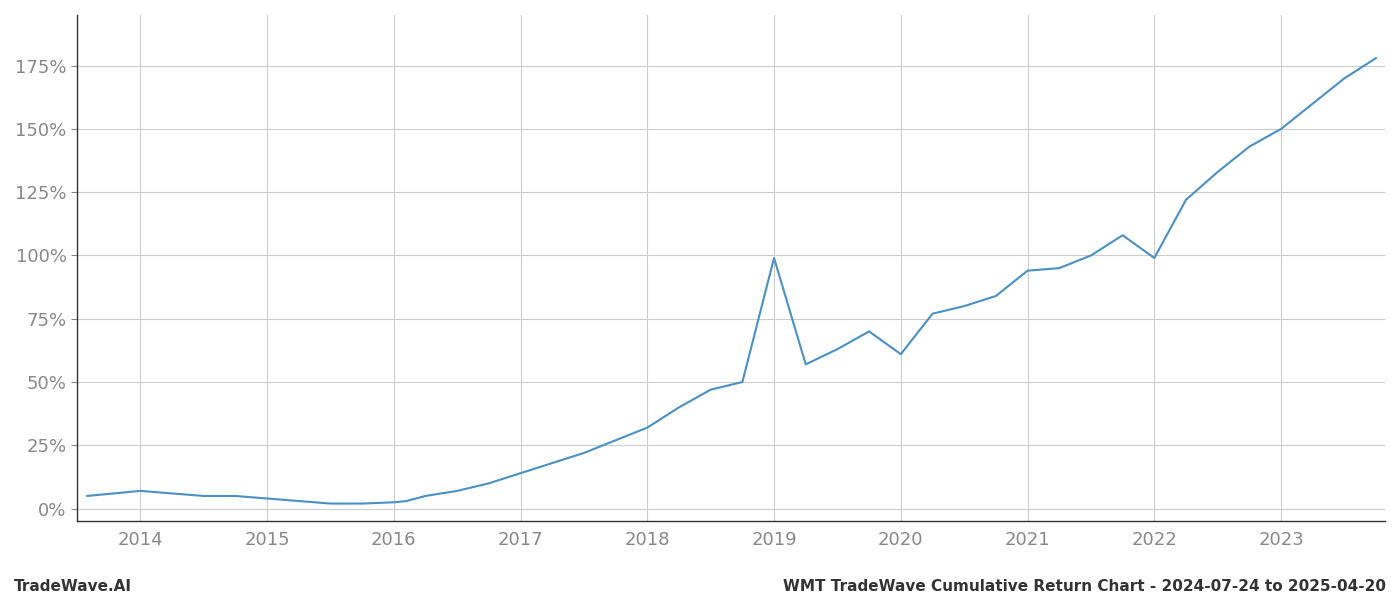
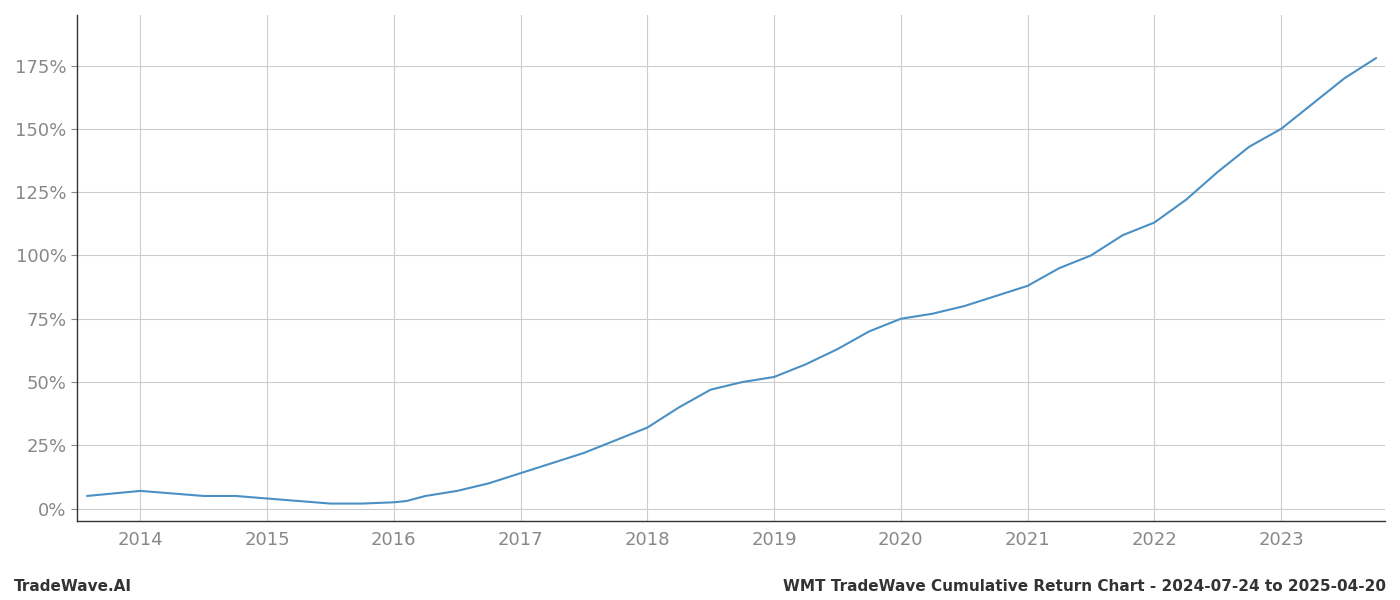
2019: 99.0% -> 52.0%
2020: 61.0% -> 75.0%
2021: 94.0% -> 88.0%
2022: 99.0% -> 113.0%
